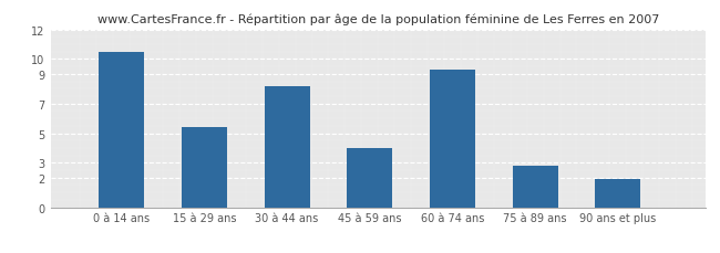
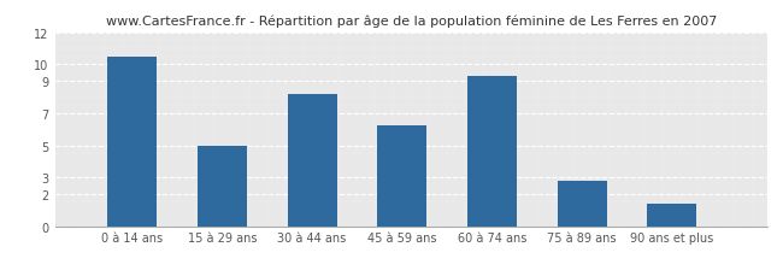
15 à 29 ans: 5.4 -> 5.0
45 à 59 ans: 4.0 -> 6.2
90 ans et plus: 1.9 -> 1.4
